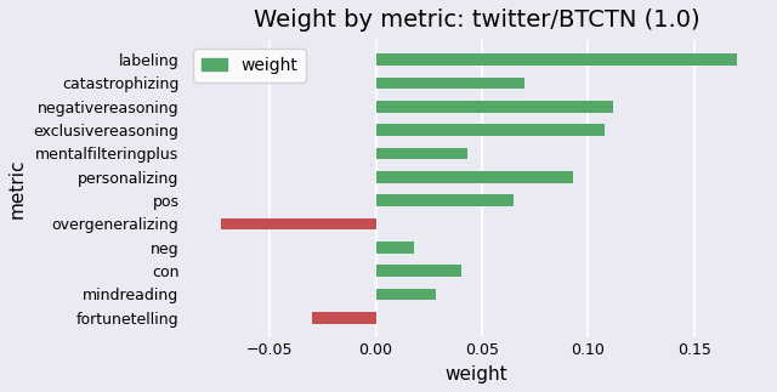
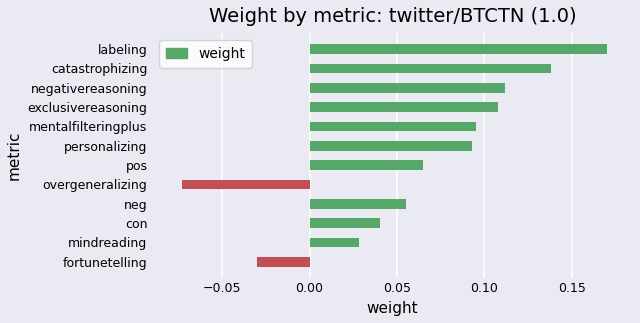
catastrophizing: 0.070 -> 0.138
mentalfilteringplus: 0.043 -> 0.095
neg: 0.018 -> 0.055
